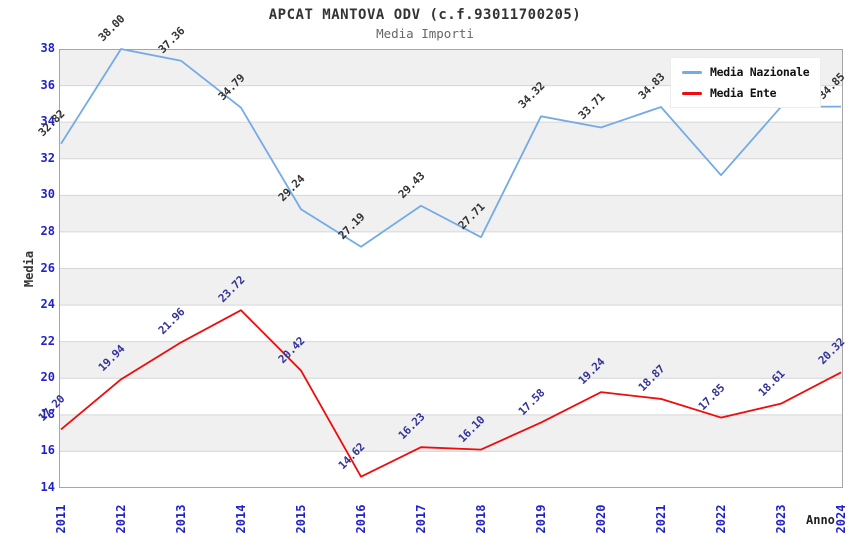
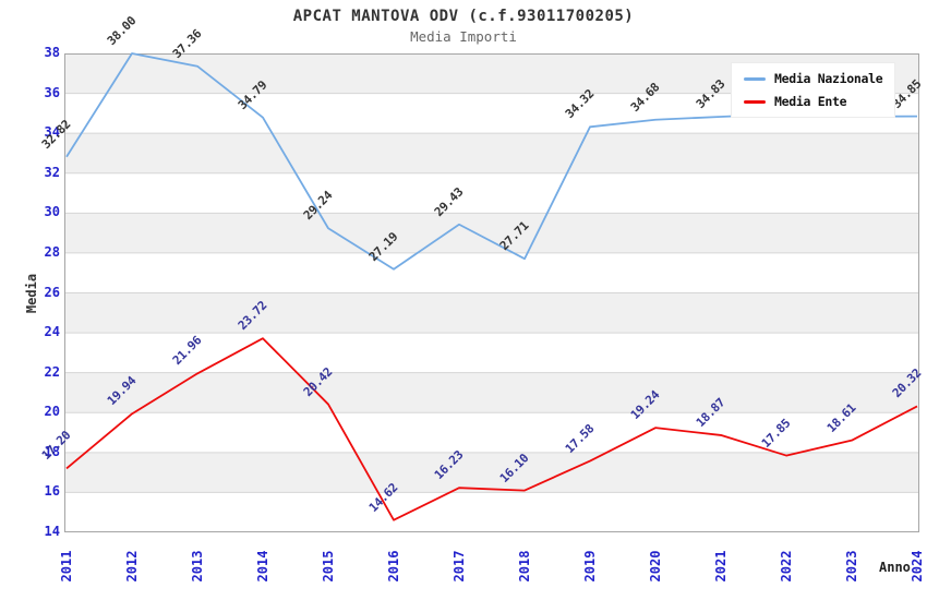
Media Nazionale/2020: 33.71 -> 34.68
Media Nazionale/2022: 31.1 -> 35.0
